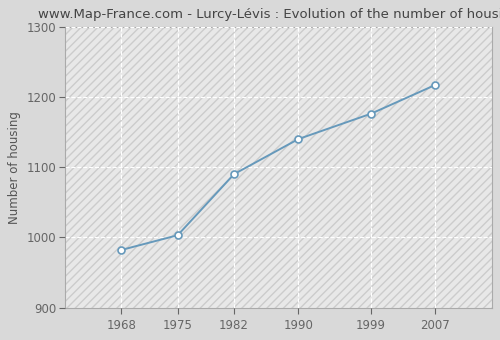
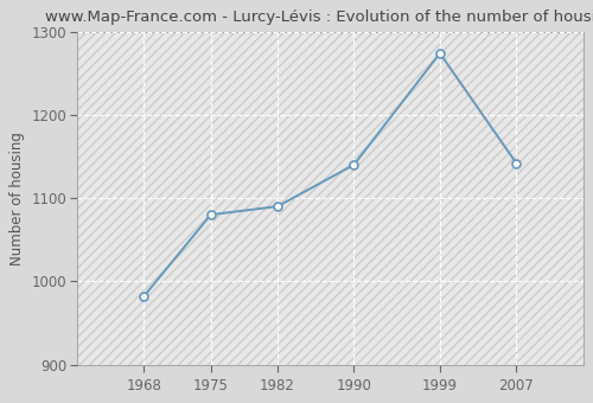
1975: 1003 -> 1080
1999: 1176 -> 1274
2007: 1217 -> 1142
